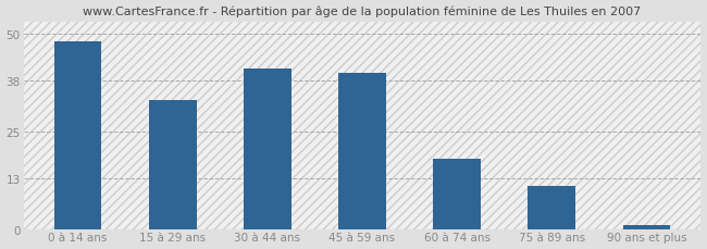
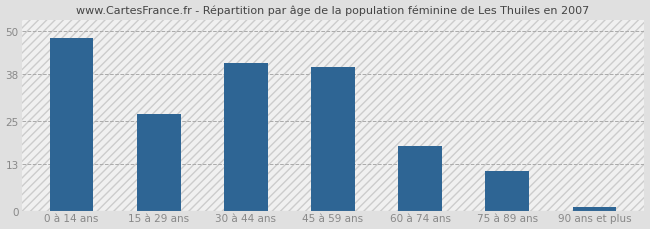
15 à 29 ans: 33 -> 27
